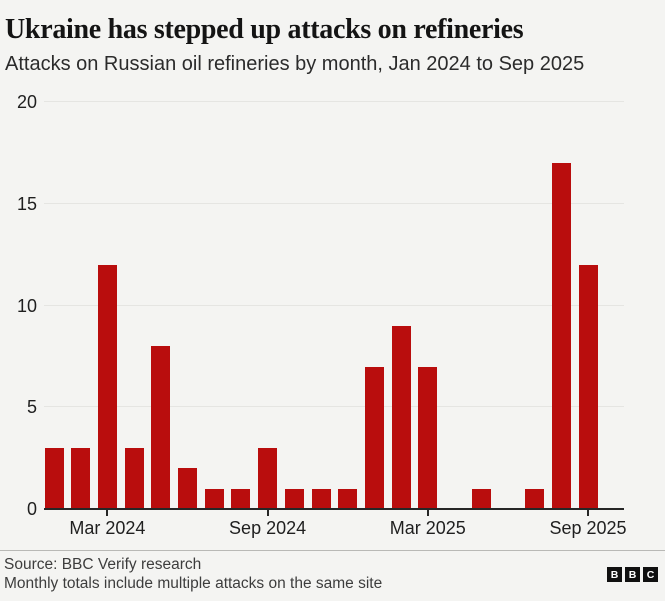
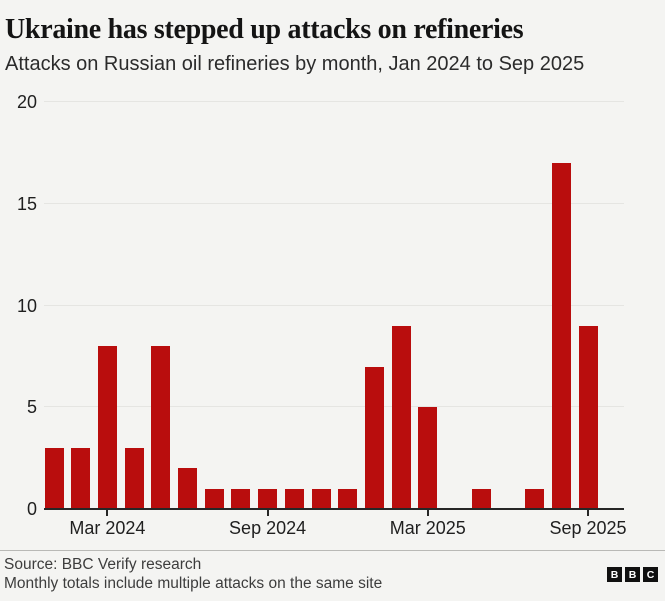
Mar 2024: 12 -> 8
Sep 2024: 3 -> 1
Mar 2025: 7 -> 5
Sep 2025: 12 -> 9
